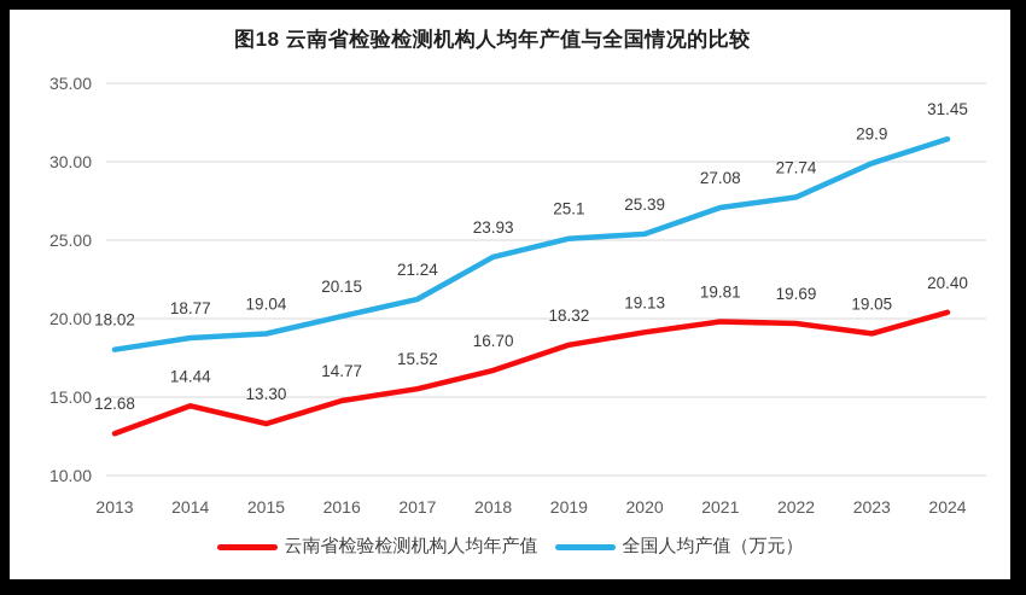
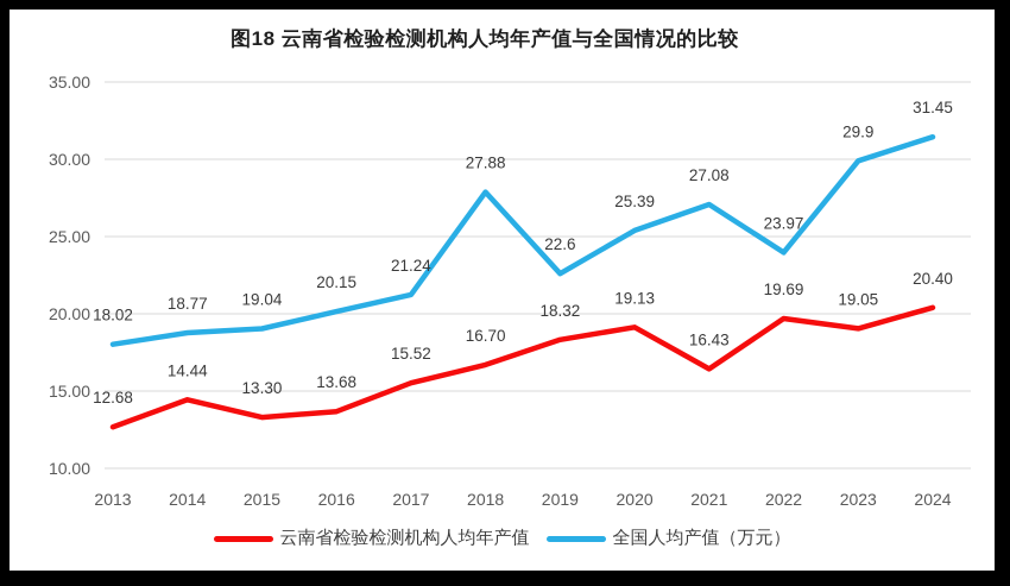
云南省检验检测机构人均年产值/2016: 14.77 -> 13.68
全国人均产值（万元）/2018: 23.93 -> 27.88
全国人均产值（万元）/2019: 25.1 -> 22.6
云南省检验检测机构人均年产值/2021: 19.81 -> 16.43
全国人均产值（万元）/2022: 27.74 -> 23.97
